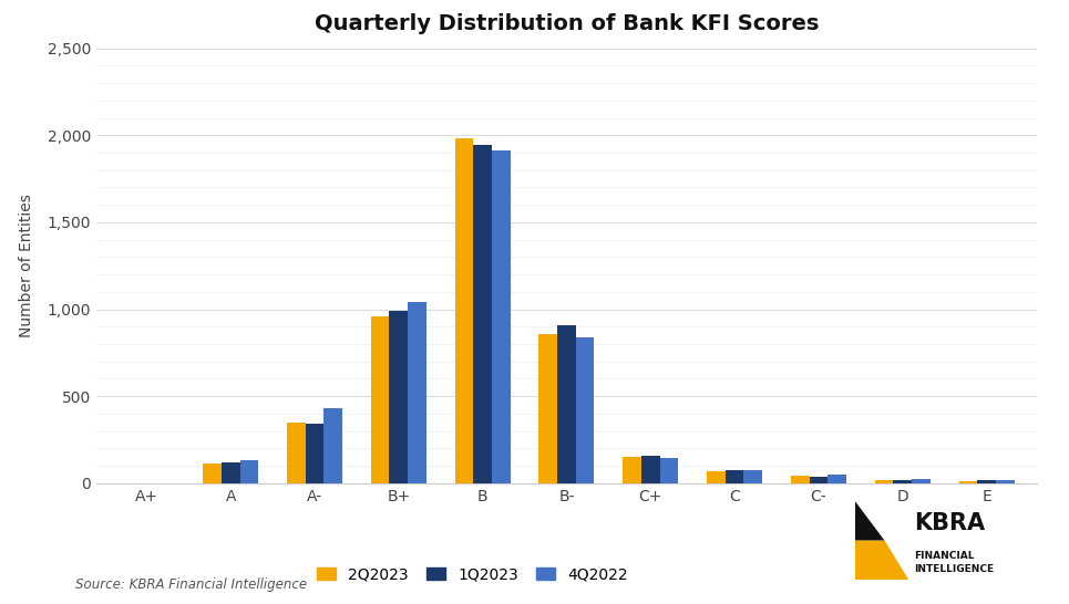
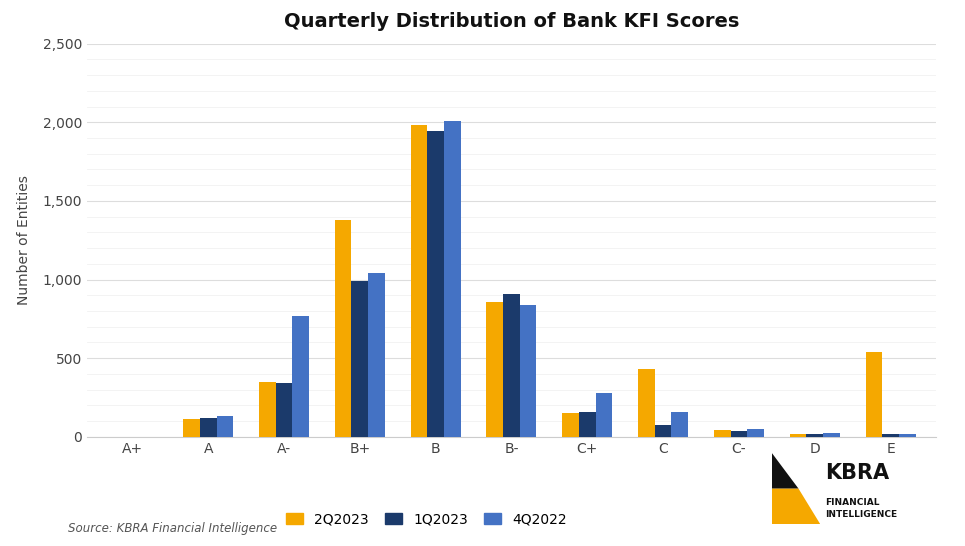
4Q2022/A-: 430 -> 770
2Q2023/B+: 960 -> 1,380
4Q2022/B: 1,920 -> 2,010
4Q2022/C+: 140 -> 280
2Q2023/C: 70 -> 430
4Q2022/C: 80 -> 160
2Q2023/E: 10 -> 540
